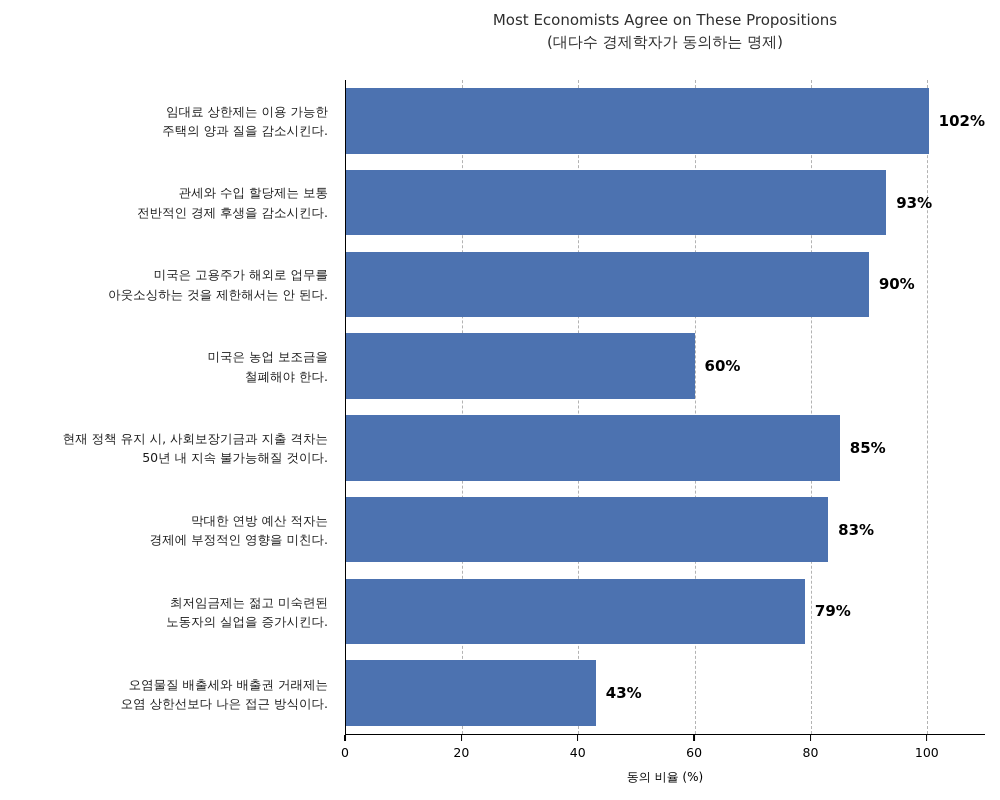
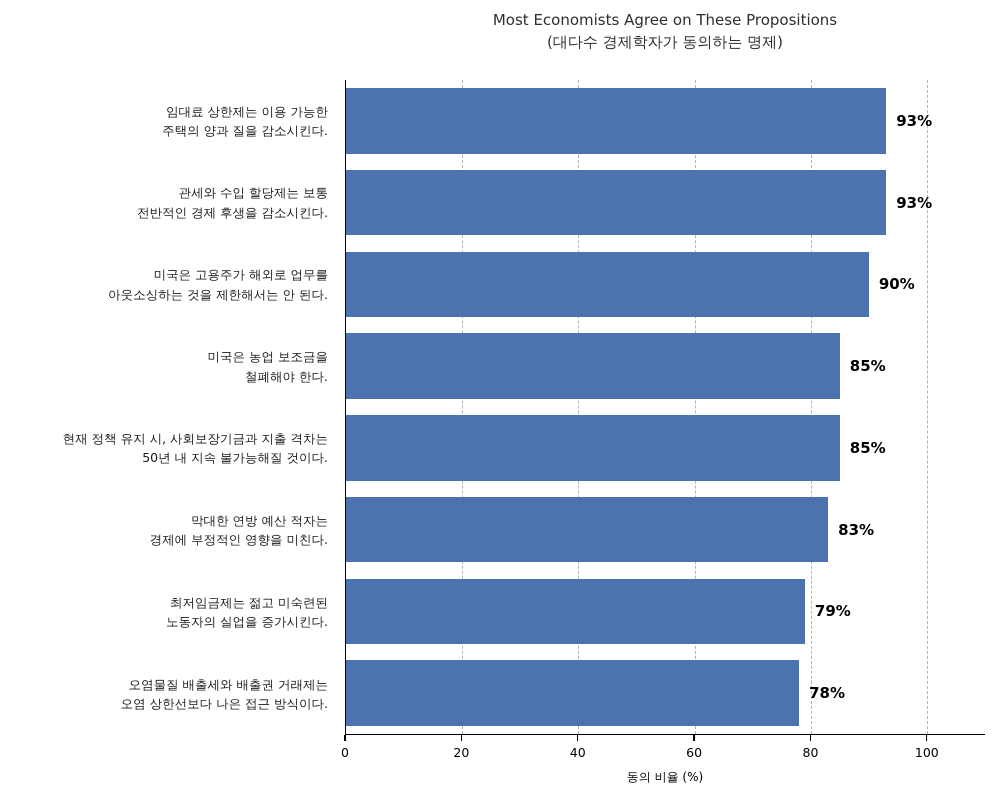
임대료 상한제는 이용 가능한 주택의 양과 질을 감소시킨다.: 102% -> 93%
미국은 농업 보조금을 철폐해야 한다.: 60% -> 85%
오염물질 배출세와 배출권 거래제는 오염 상한선보다 나은 접근 방식이다.: 43% -> 78%
